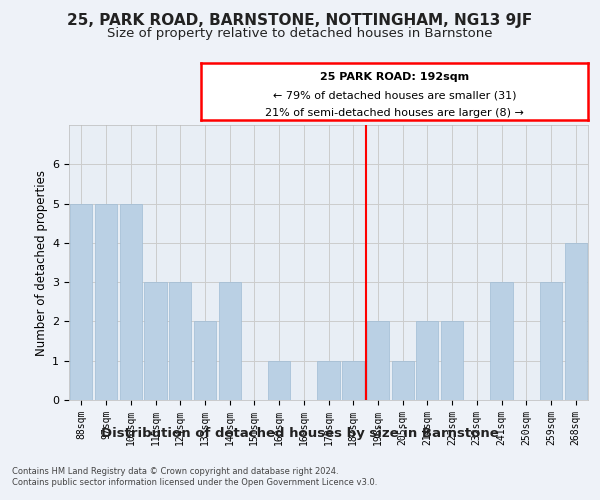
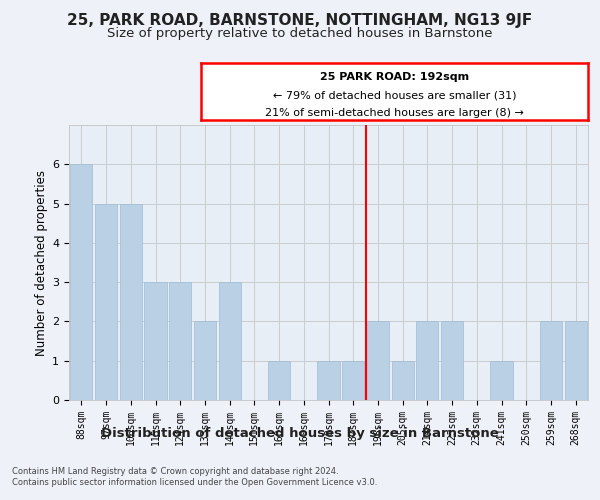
88sqm: 5 -> 6
241sqm: 3 -> 1
259sqm: 3 -> 2
268sqm: 4 -> 2
